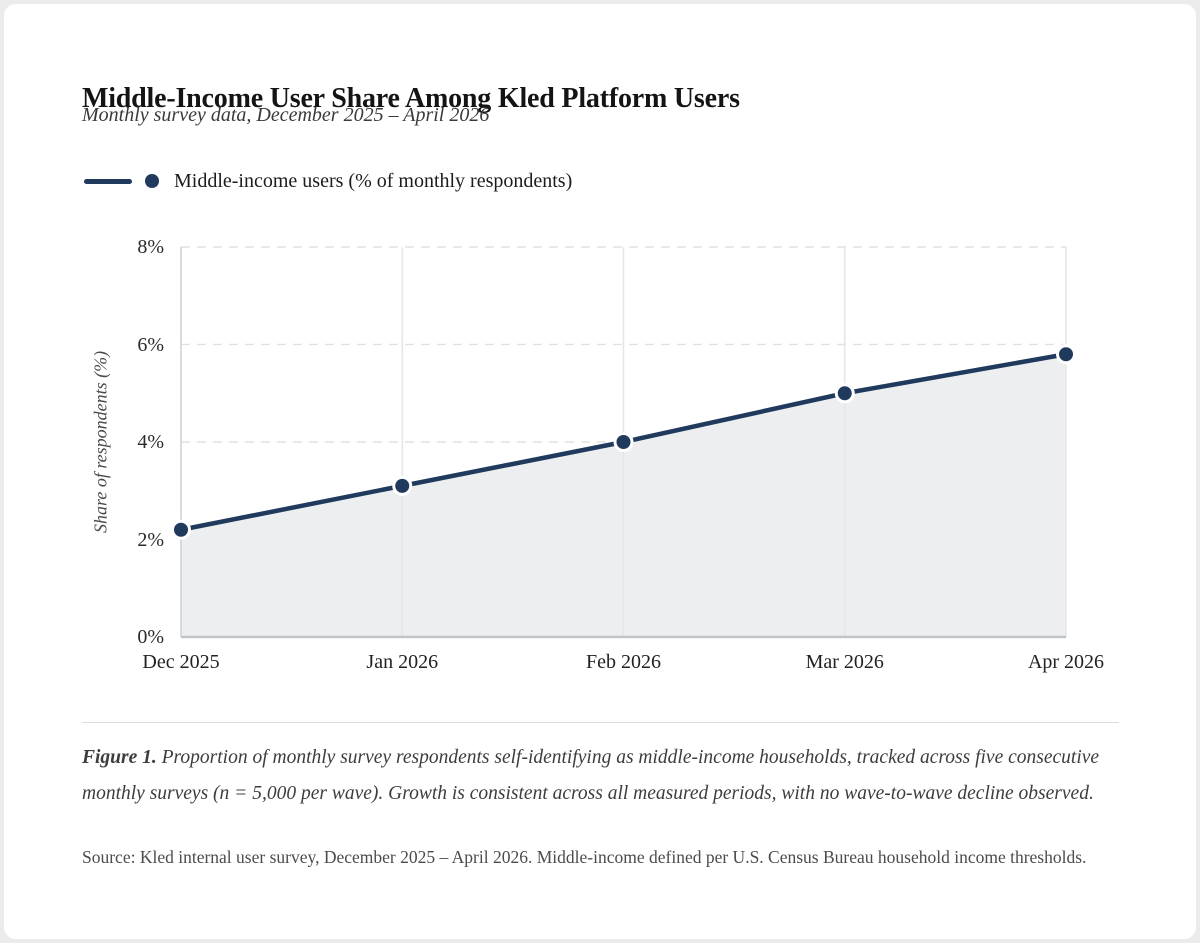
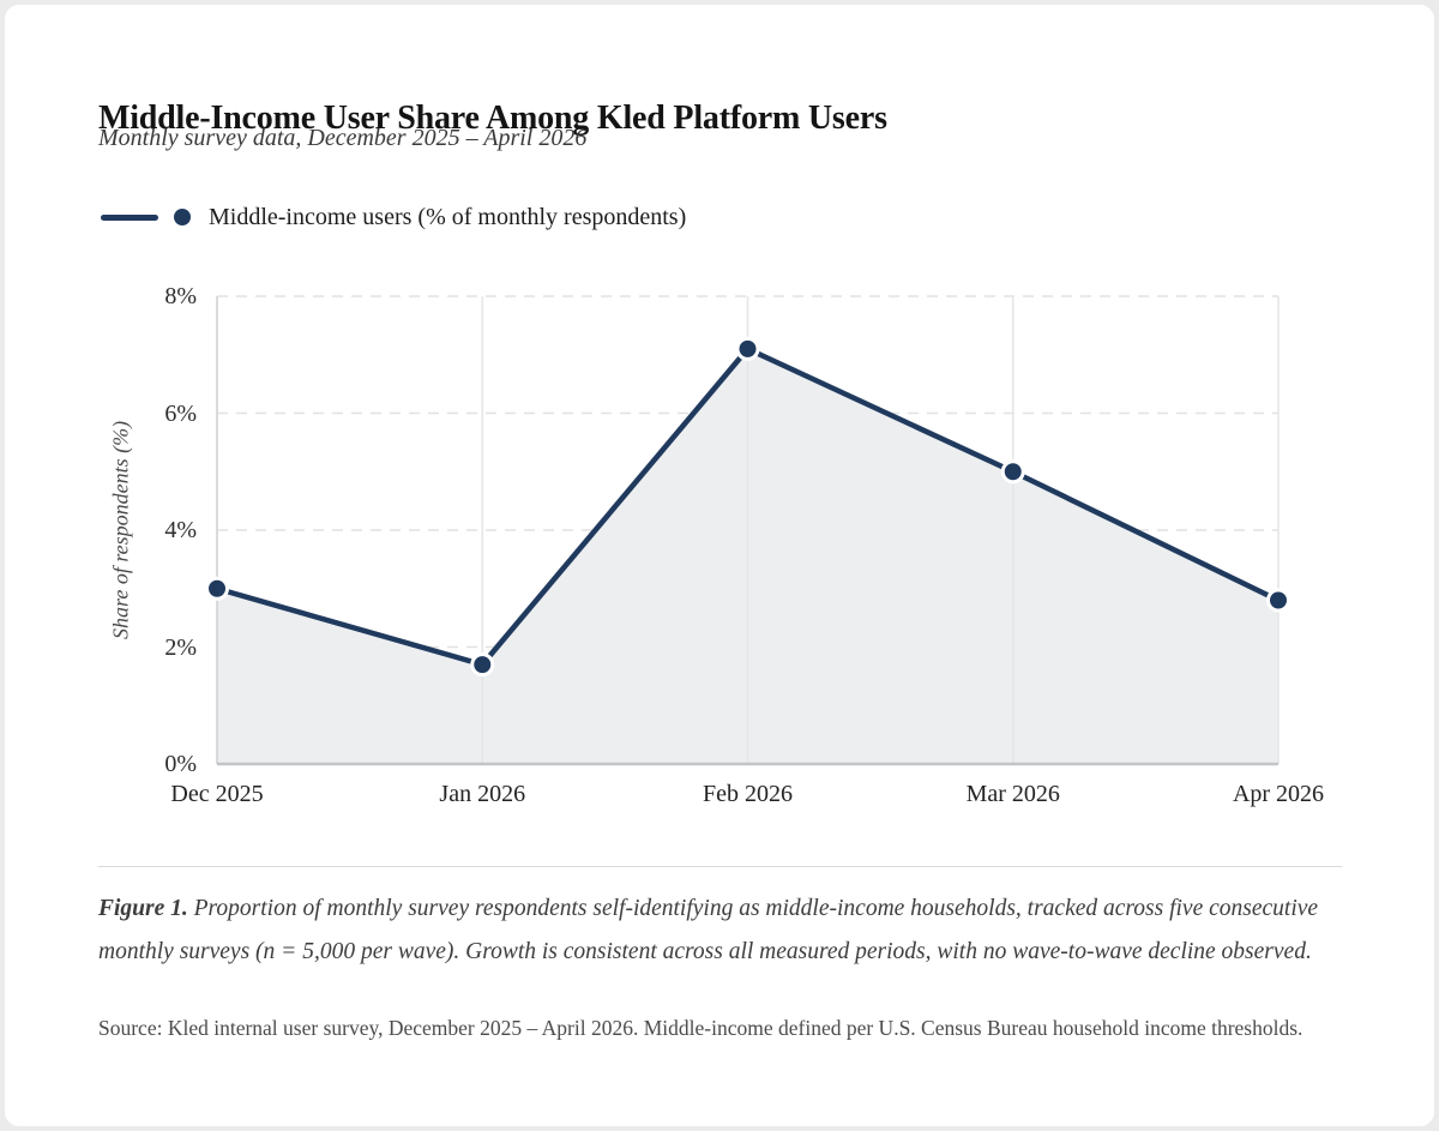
Dec 2025: 2.2% -> 3.0%
Jan 2026: 3.1% -> 1.7%
Feb 2026: 4.0% -> 7.1%
Apr 2026: 5.8% -> 2.8%
